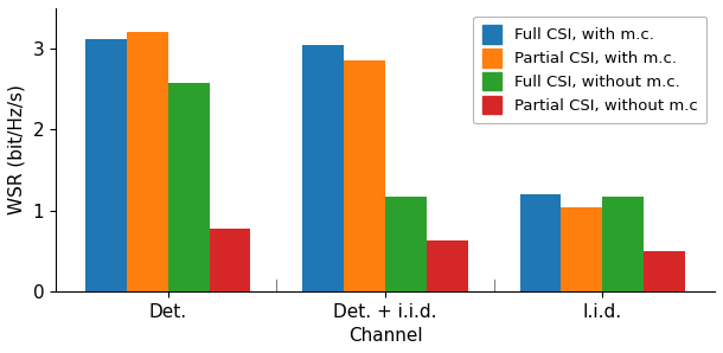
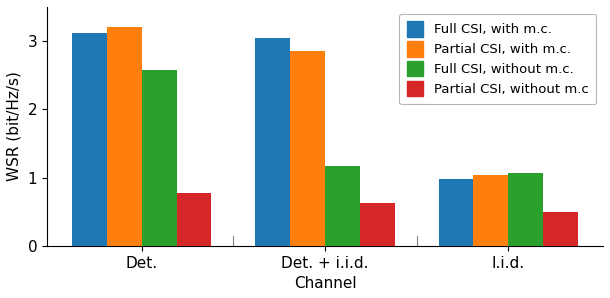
Full CSI, with m.c./I.i.d.: 1.20 -> 0.98
Full CSI, without m.c./I.i.d.: 1.17 -> 1.06
